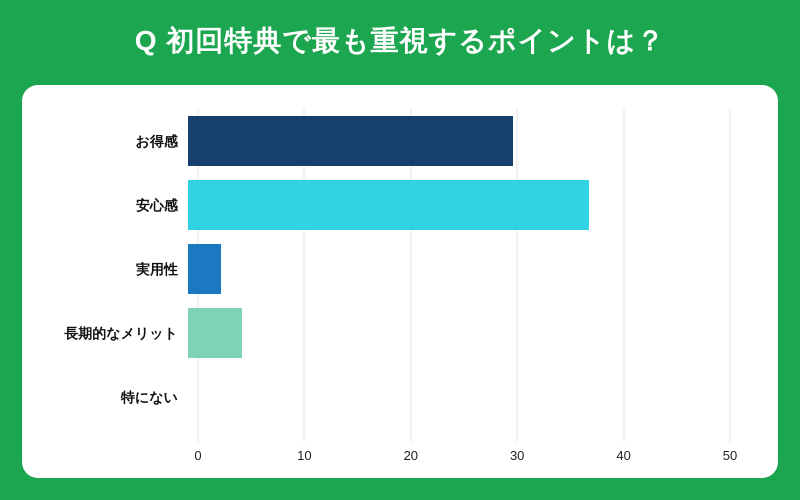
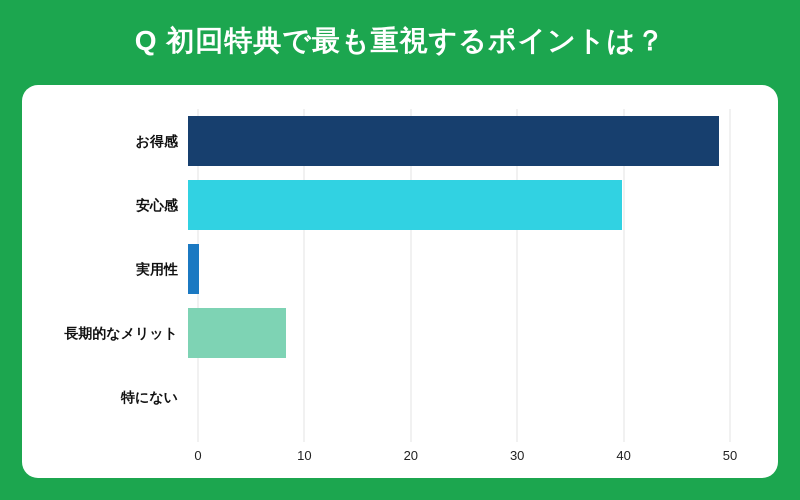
お得感: 30 -> 49
安心感: 37 -> 40
実用性: 3 -> 1
長期的なメリット: 5 -> 9
